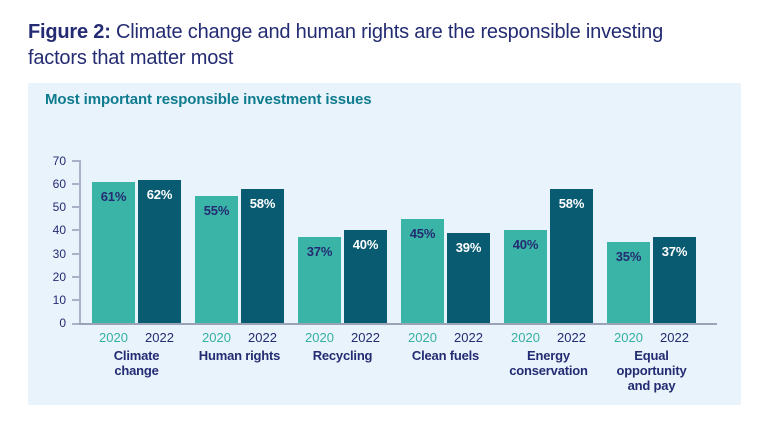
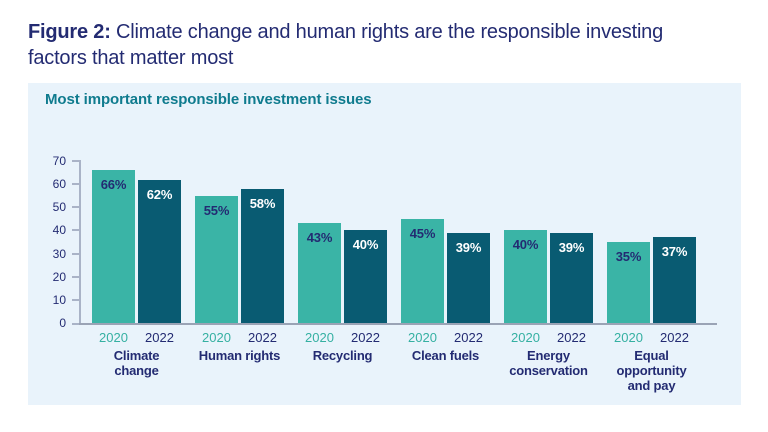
2020/Climate change: 61% -> 66%
2020/Recycling: 37% -> 43%
2022/Energy conservation: 58% -> 39%
